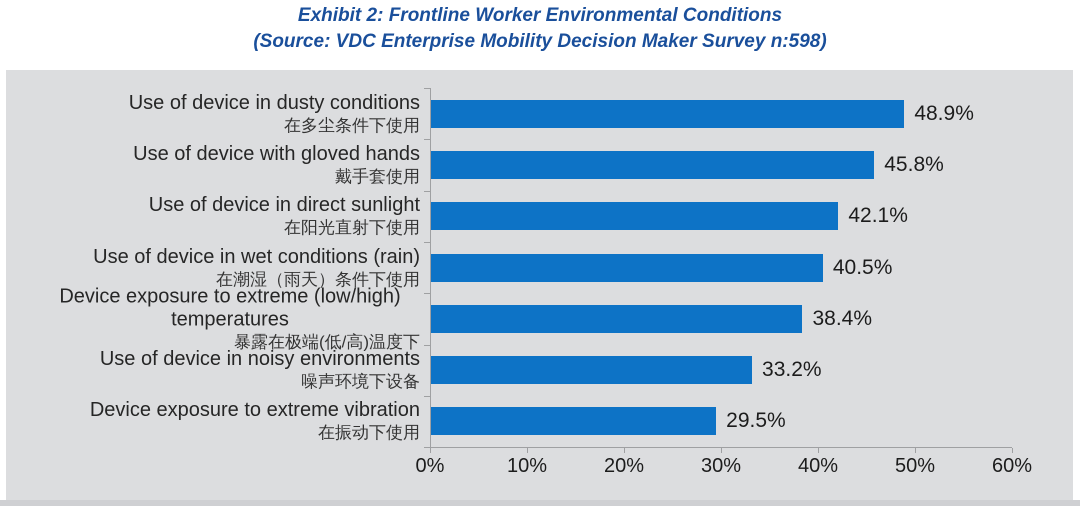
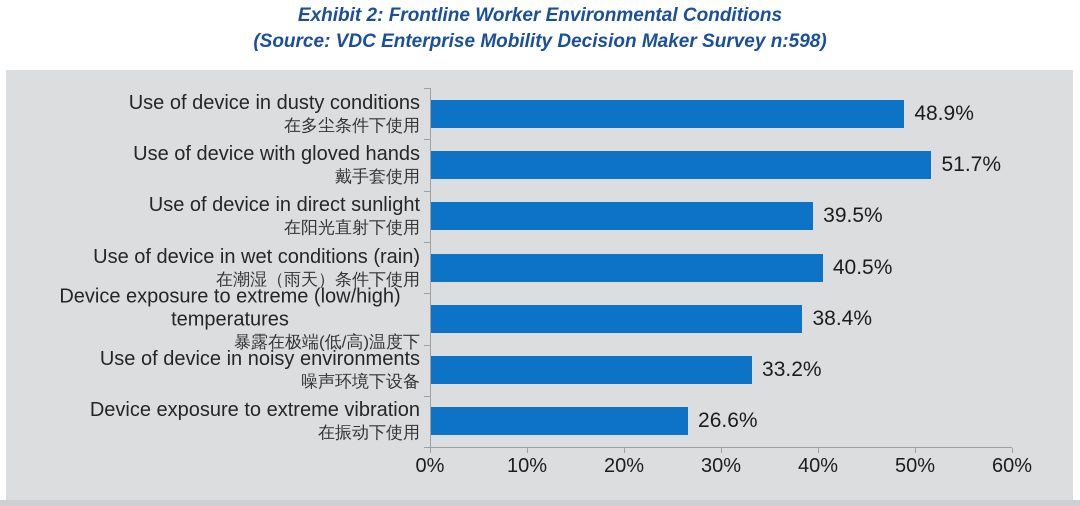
Use of device with gloved hands: 45.8% -> 51.7%
Use of device in direct sunlight: 42.1% -> 39.5%
Device exposure to extreme vibration: 29.5% -> 26.6%
